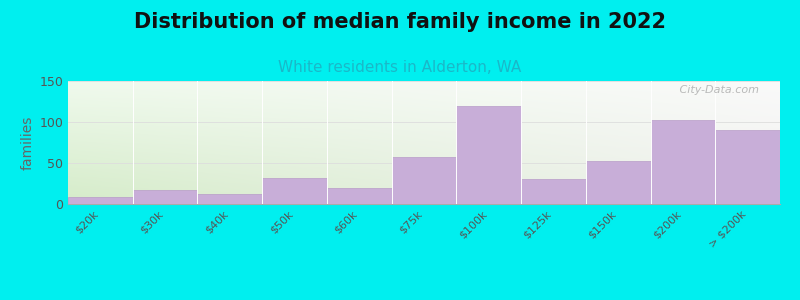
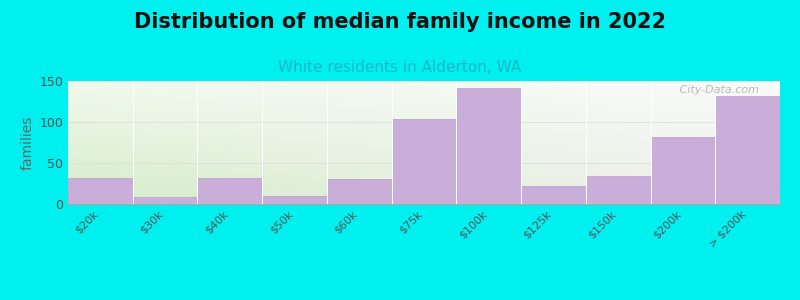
$20k: 8 -> 32
$30k: 17 -> 8
$40k: 12 -> 32
$50k: 32 -> 10
$60k: 20 -> 30
$75k: 57 -> 104
$100k: 120 -> 142
$125k: 30 -> 22
$150k: 52 -> 34
$200k: 102 -> 82
> $200k: 90 -> 132
